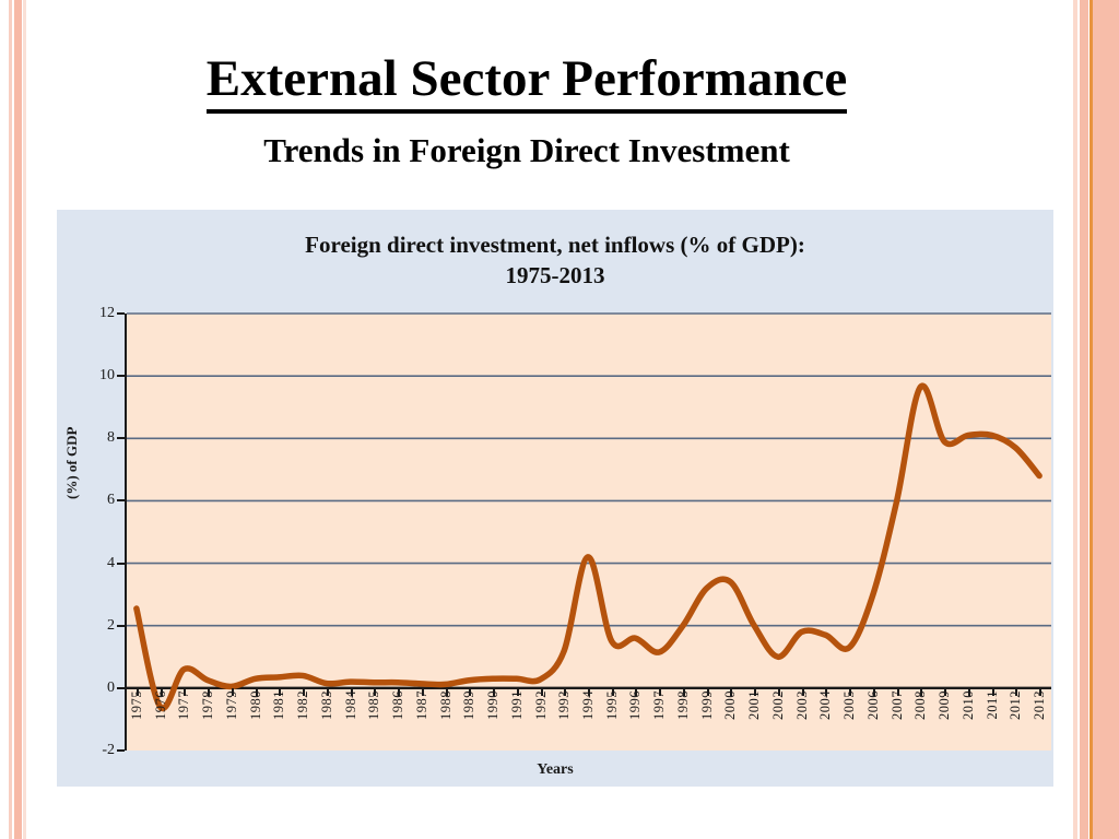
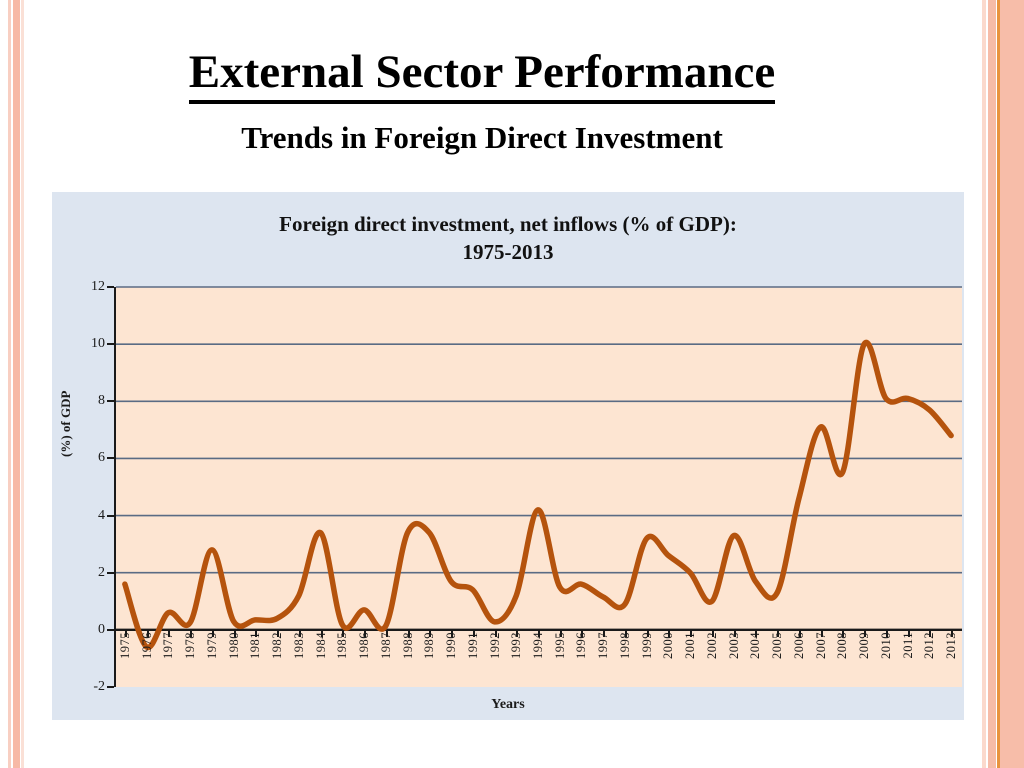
1975: 2.5 -> 1.6
1979: 0.1 -> 2.8
1983: 0.1 -> 1.2
1984: 0.2 -> 3.4
1986: 0.2 -> 0.7
1988: 0.1 -> 3.4
1989: 0.2 -> 3.4
1990: 0.3 -> 1.7
1991: 0.3 -> 1.4
1998: 2.0 -> 0.9
2000: 3.4 -> 2.6
2003: 1.8 -> 3.3
2006: 3.0 -> 4.6
2007: 6.0 -> 7.1
2008: 9.7 -> 5.5
2009: 7.9 -> 10.0
